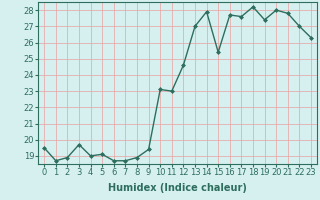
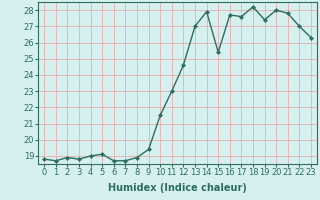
0: 19.5 -> 18.8
3: 19.7 -> 18.8
10: 23.1 -> 21.5
